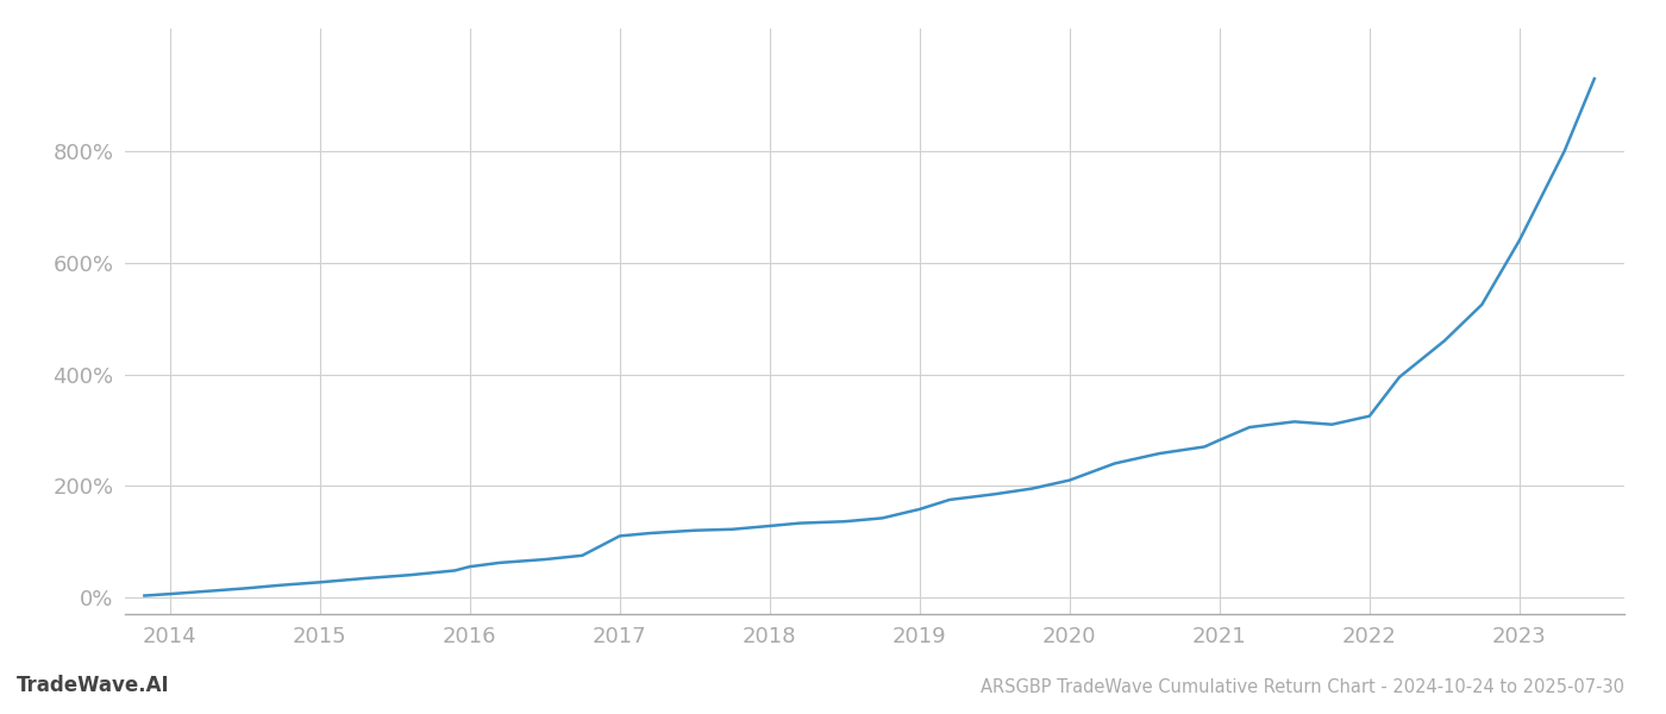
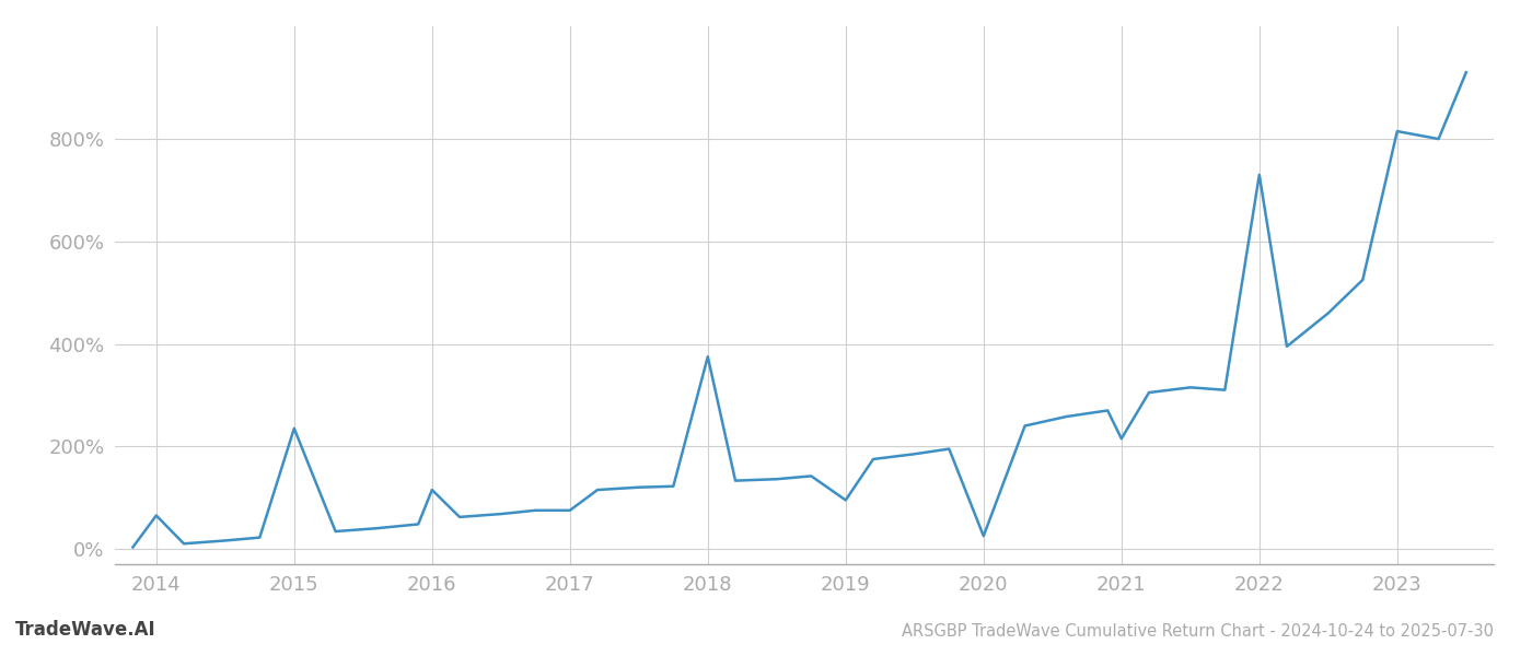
2014: 6% -> 65%
2015: 27% -> 235%
2016: 55% -> 115%
2017: 110% -> 75%
2018: 128% -> 375%
2019: 158% -> 95%
2020: 210% -> 25%
2021: 282% -> 215%
2022: 325% -> 730%
2023: 640% -> 815%
